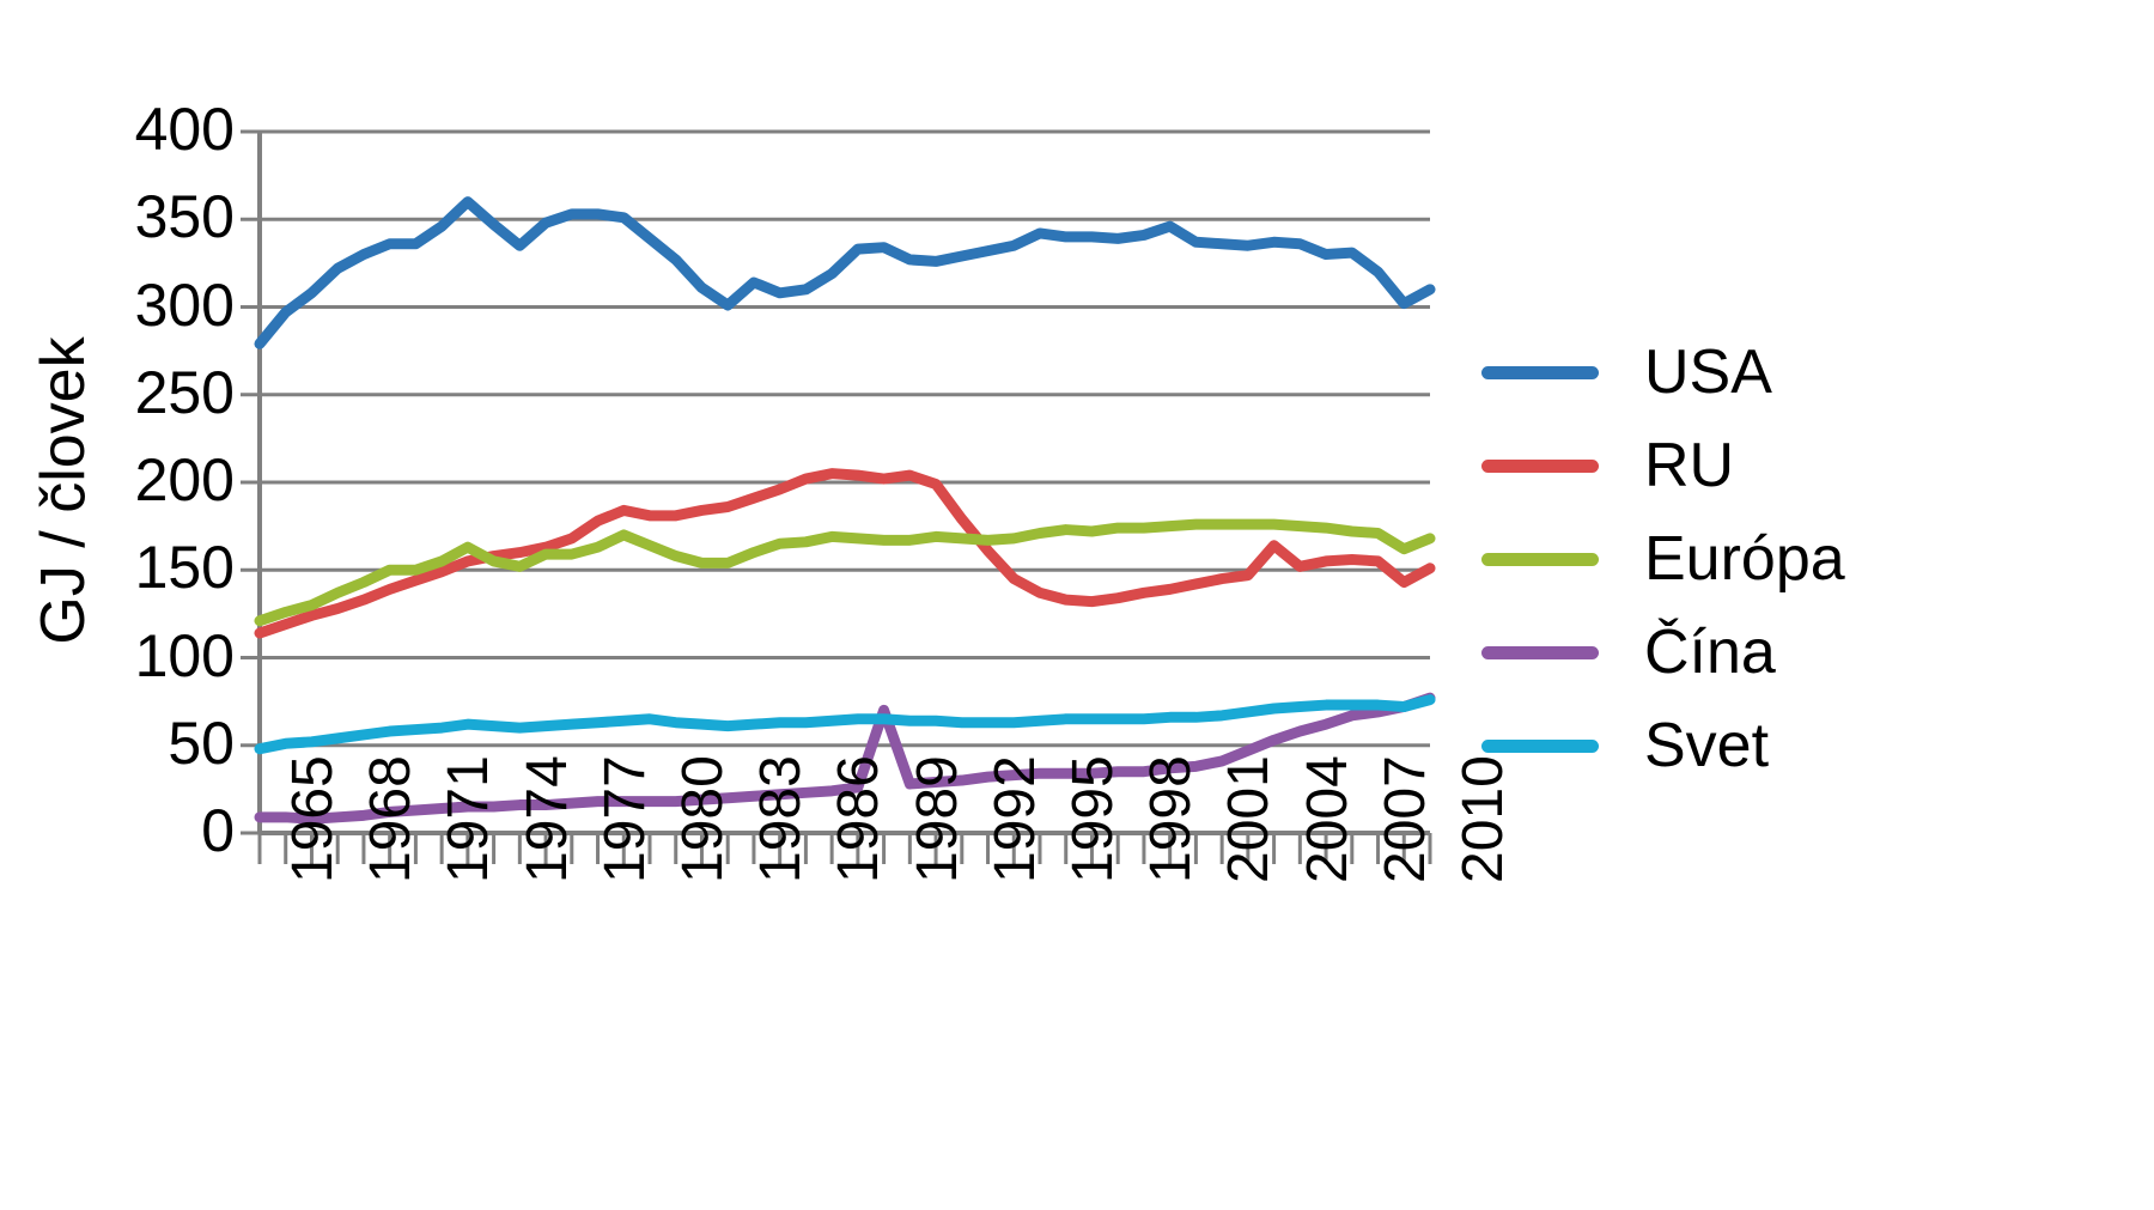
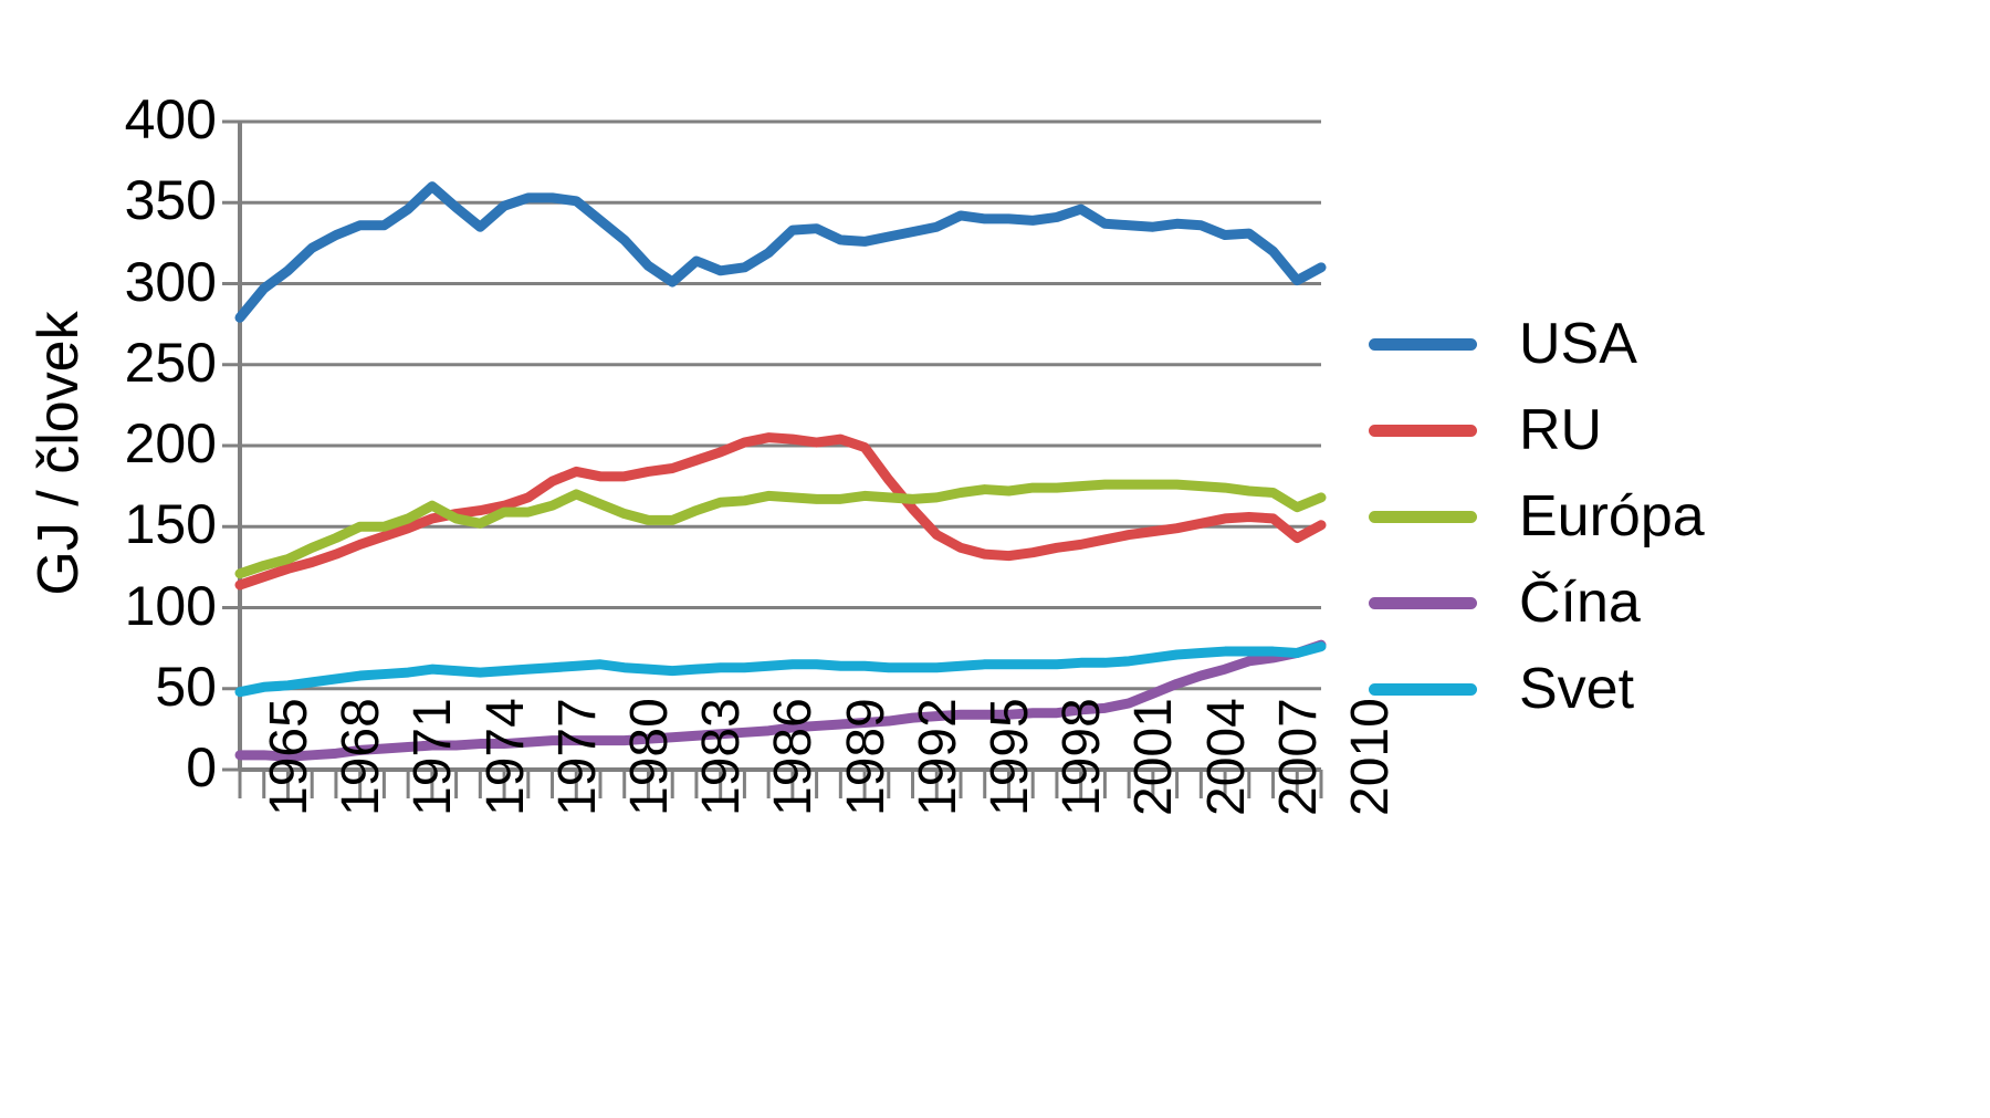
Čína/1989: 70 -> 27
RU/2004: 164 -> 149
